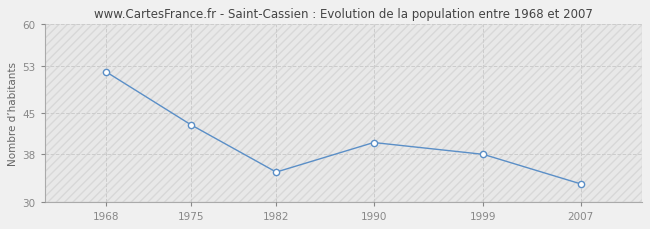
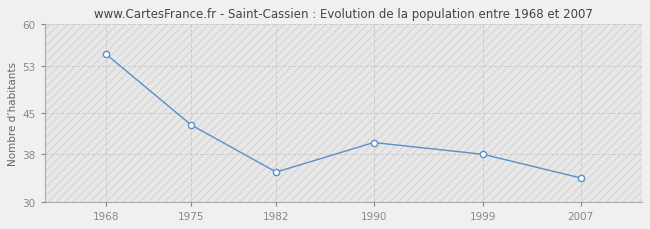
1968: 52 -> 55
2007: 33 -> 34
